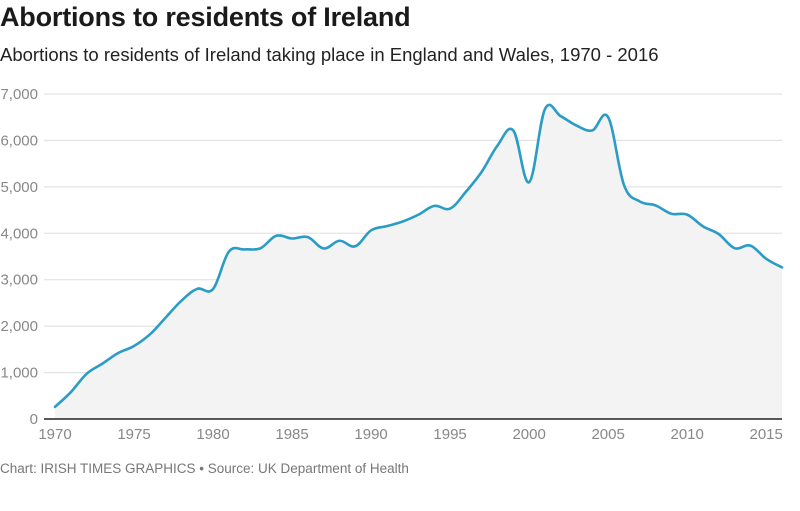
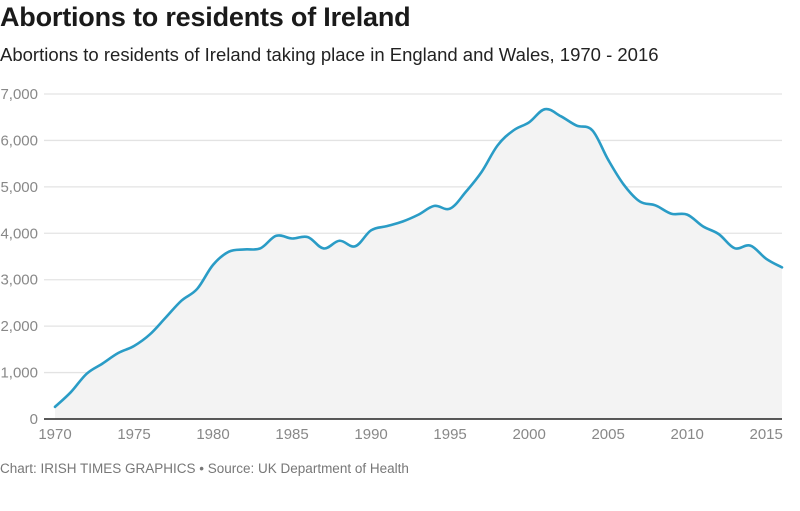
1980: 2800 -> 3300
2000: 5100 -> 6400
2005: 6500 -> 5600
